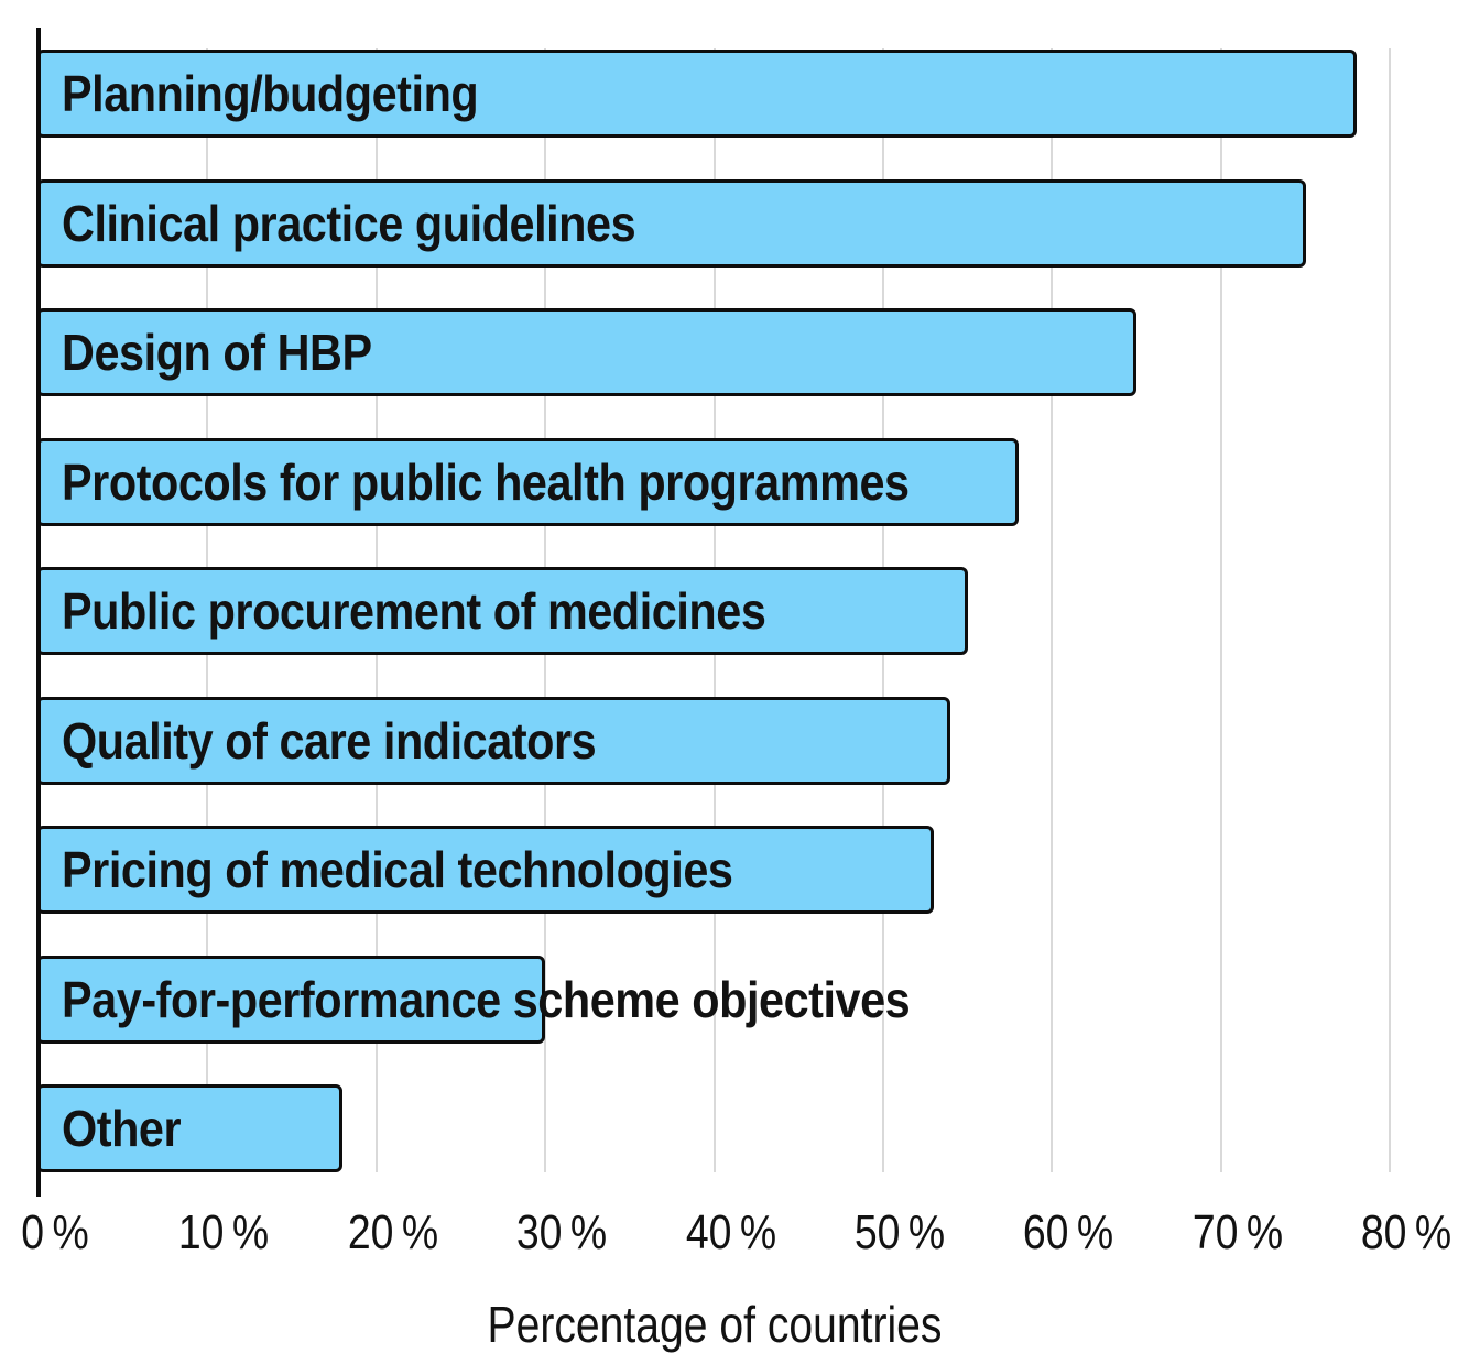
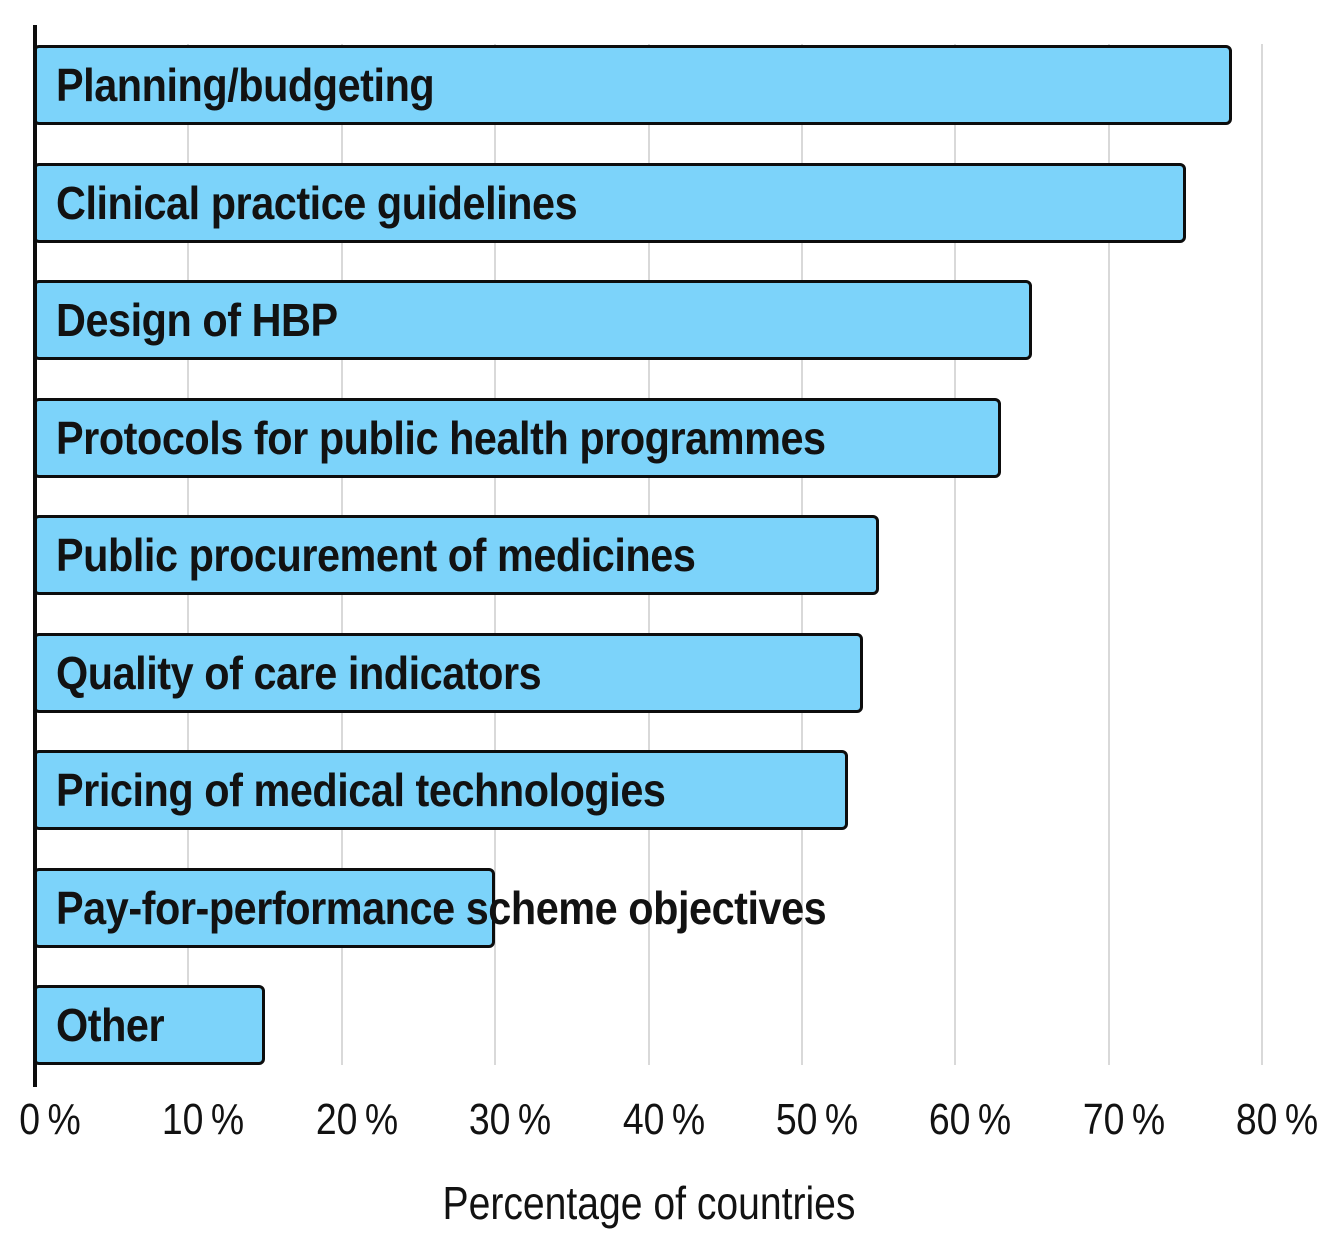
Protocols for public health programmes: 58% -> 63%
Other: 18% -> 15%
